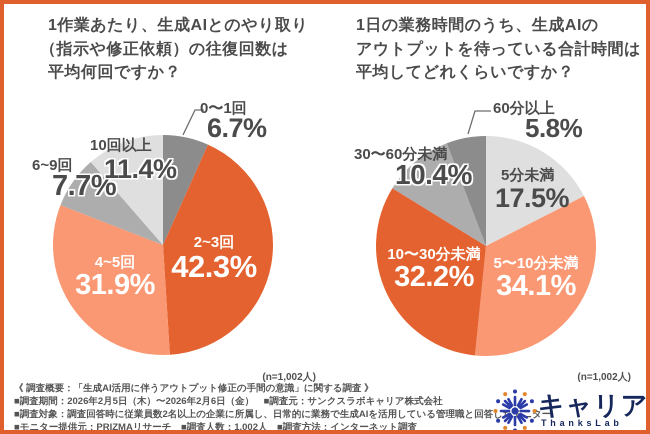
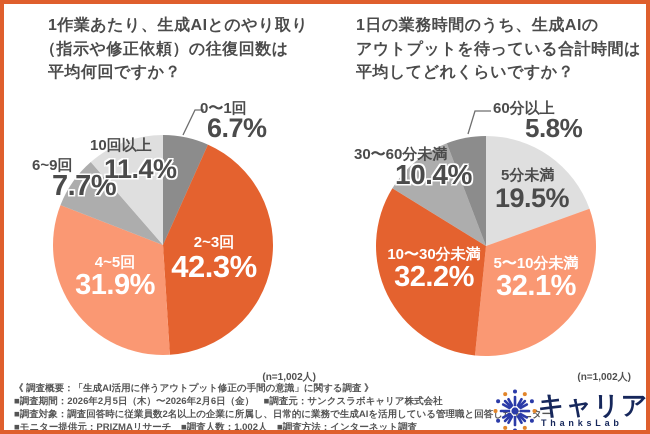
1日の業務時間のうち、生成AIのアウトプットを待っている合計時間は平均してどれくらいですか？/5分未満: 17.5% -> 19.5%
1日の業務時間のうち、生成AIのアウトプットを待っている合計時間は平均してどれくらいですか？/5〜10分未満: 34.1% -> 32.1%
